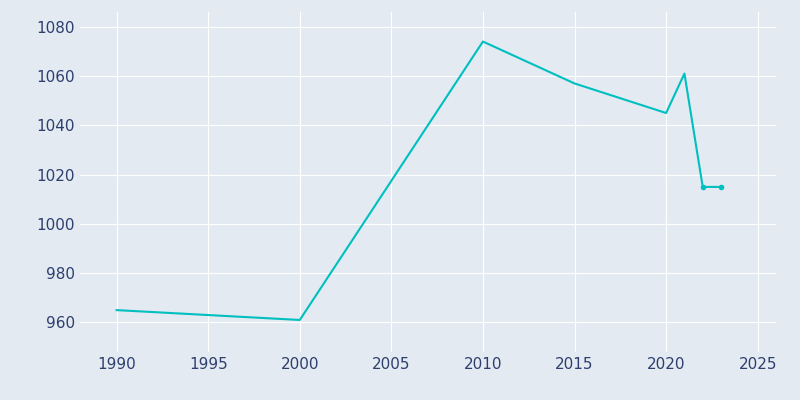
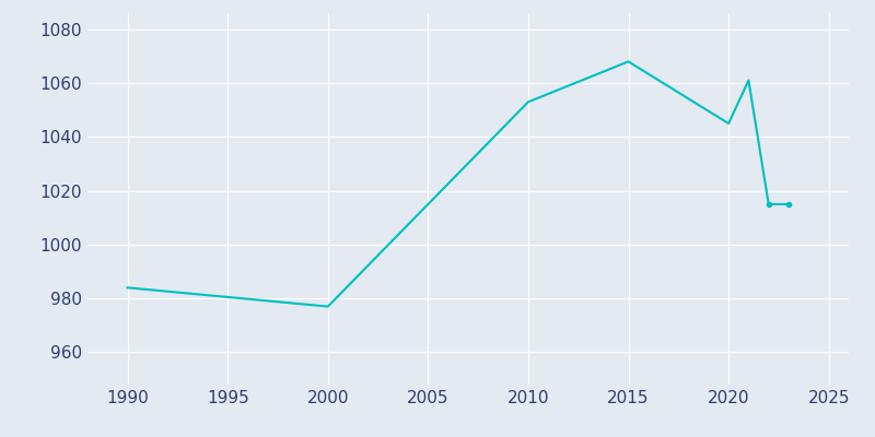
1990: 965 -> 984
2000: 961 -> 977
2010: 1074 -> 1053
2015: 1057 -> 1068
